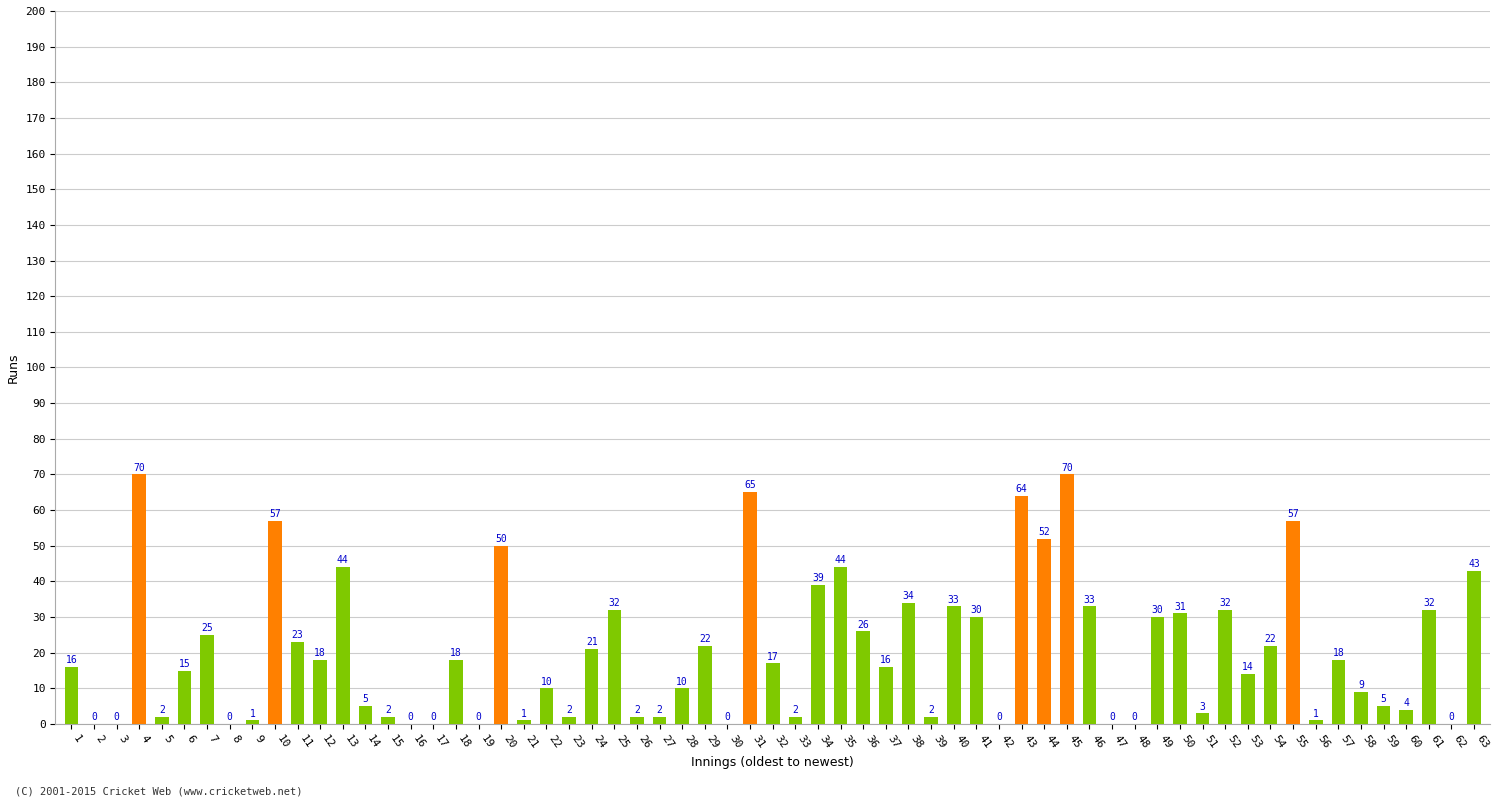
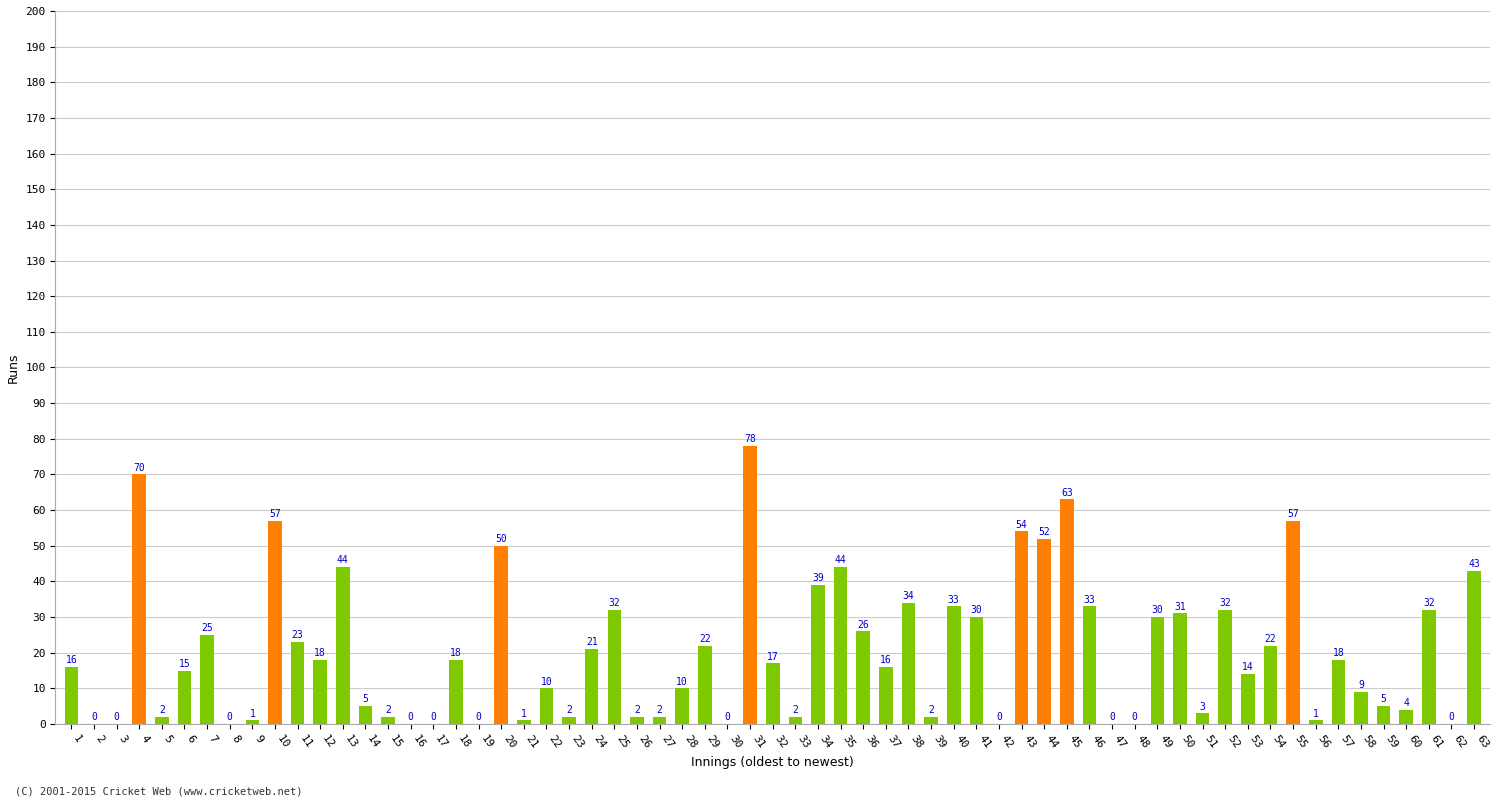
31: 65 -> 78
43: 64 -> 54
45: 70 -> 63
